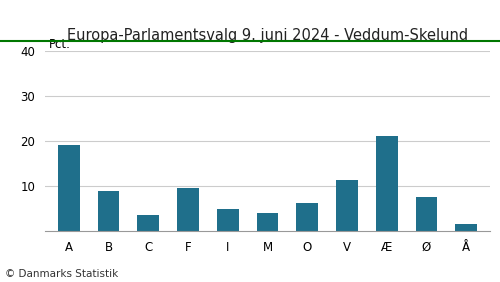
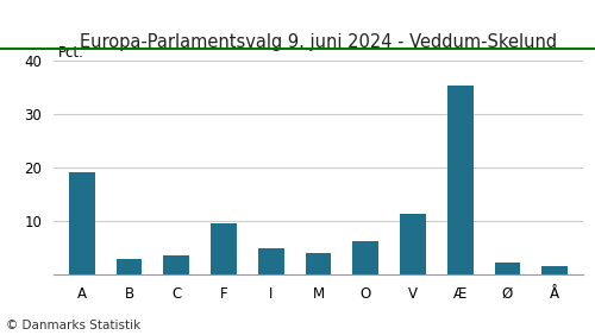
B: 9.0 -> 3.0
Æ: 21.0 -> 35.3
Ø: 7.5 -> 2.2
